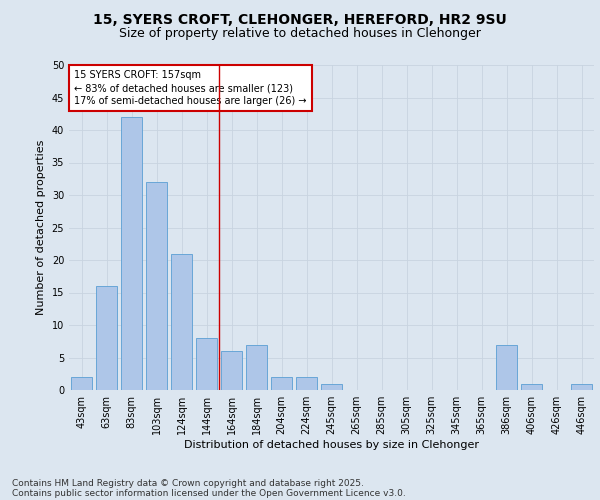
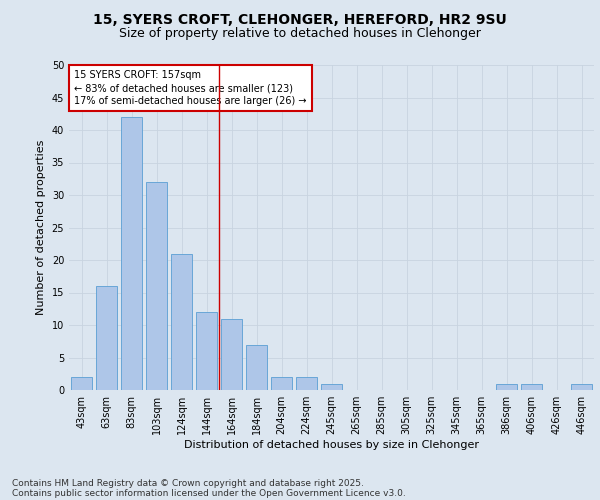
144sqm: 8 -> 12
164sqm: 6 -> 11
386sqm: 7 -> 1
